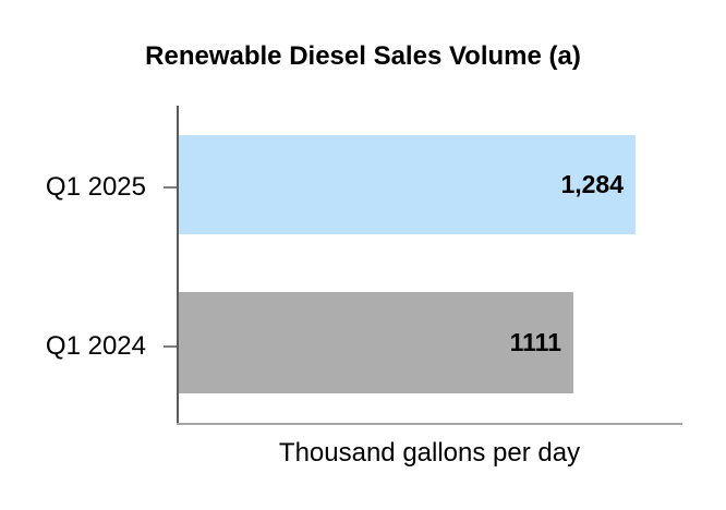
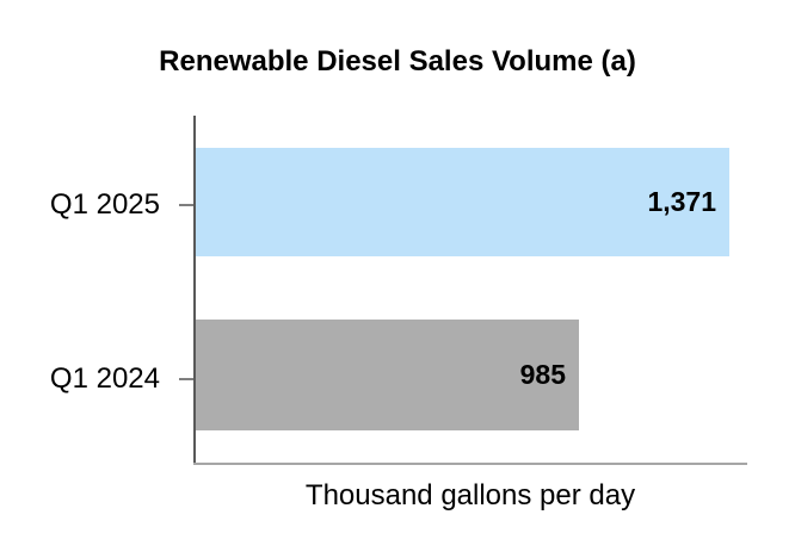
Q1 2025: 1,284 -> 1,371
Q1 2024: 1111 -> 985
